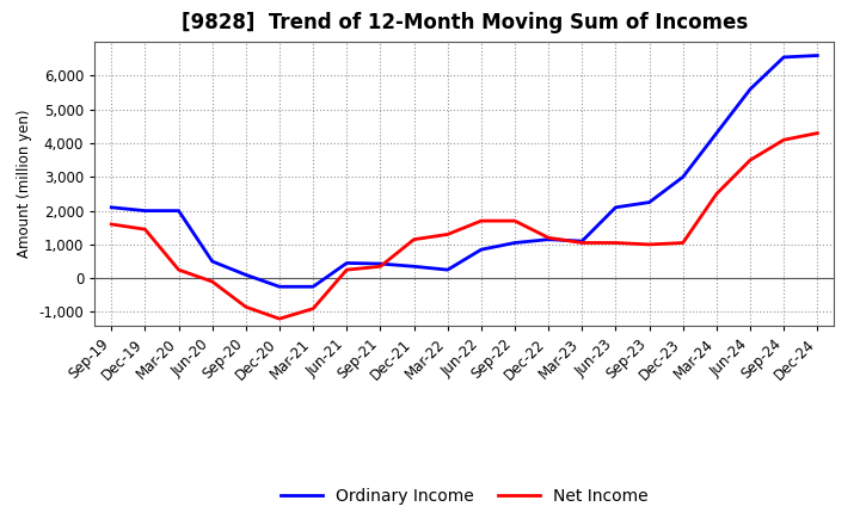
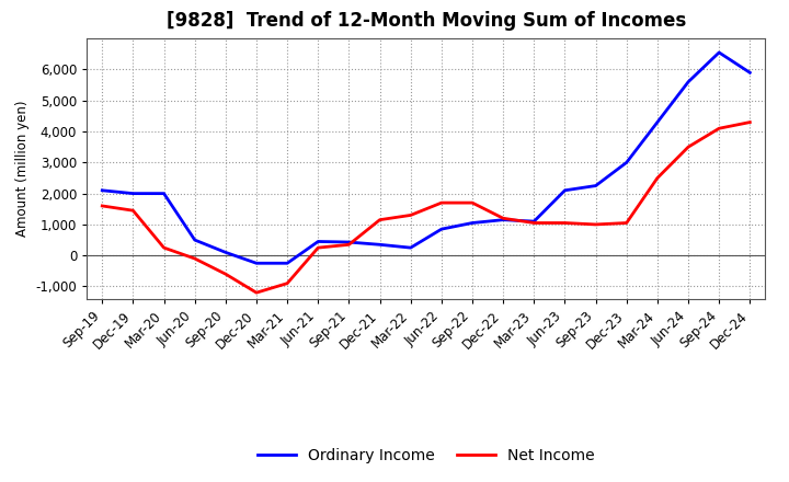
Net Income/Sep-20: -850 -> -600
Ordinary Income/Dec-24: 6,600 -> 5,900
